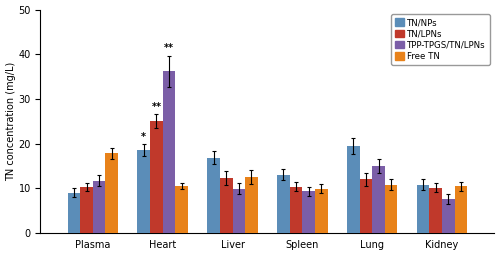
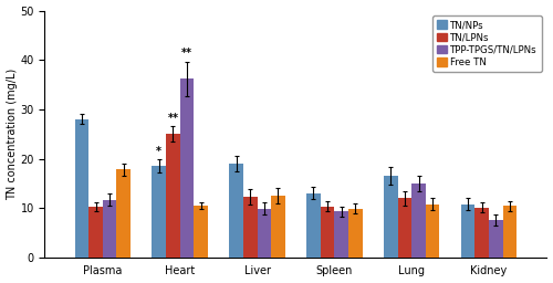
TN/NPs/Plasma: 9.0 -> 28.0
TN/NPs/Liver: 16.8 -> 19.0
TN/NPs/Lung: 19.5 -> 16.5
